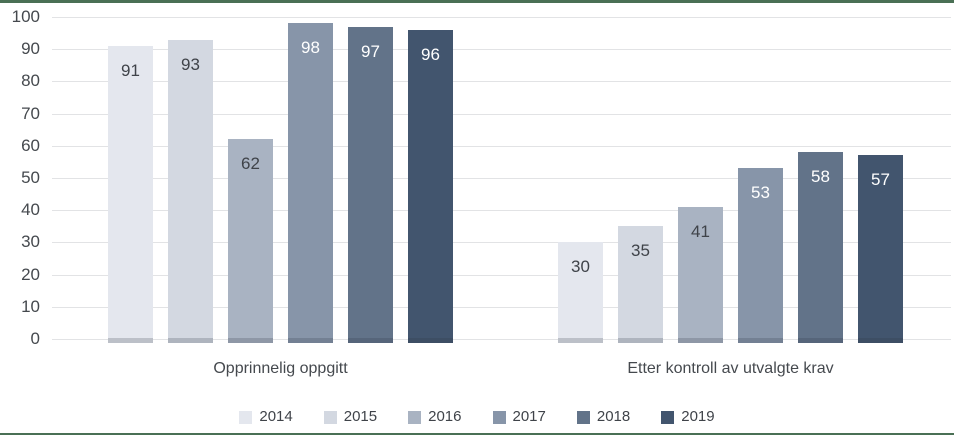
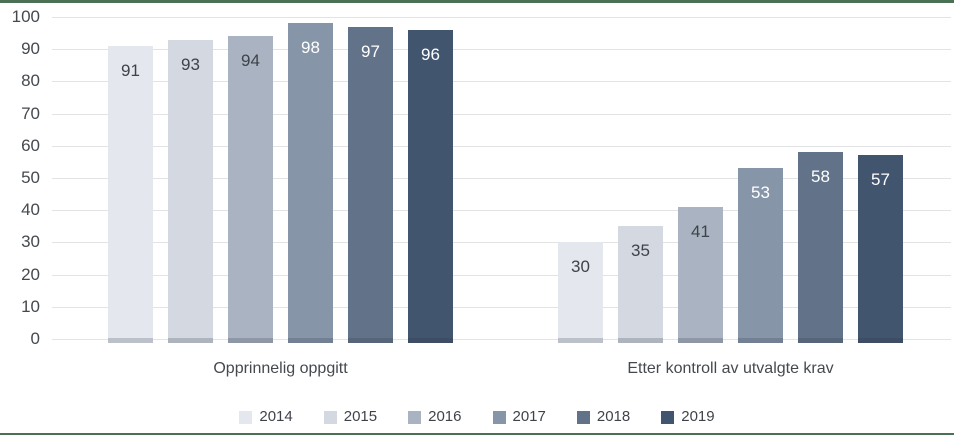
2016/Opprinnelig oppgitt: 62 -> 94
